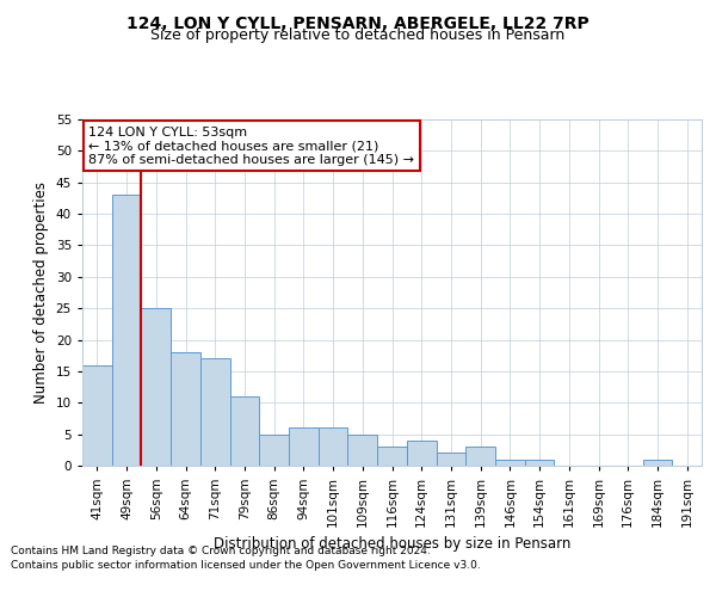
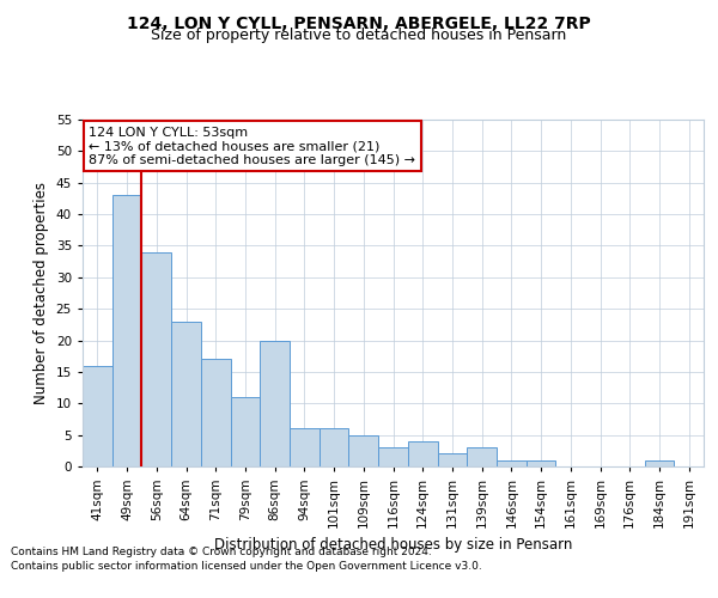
56sqm: 25 -> 34
64sqm: 18 -> 23
86sqm: 5 -> 20
